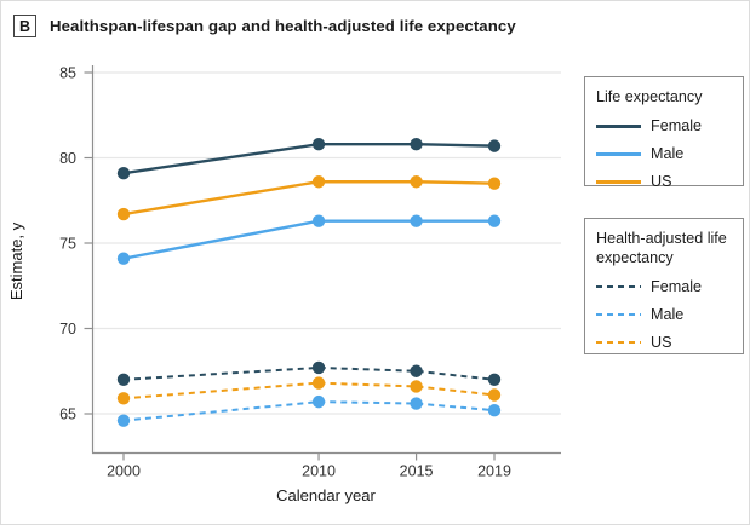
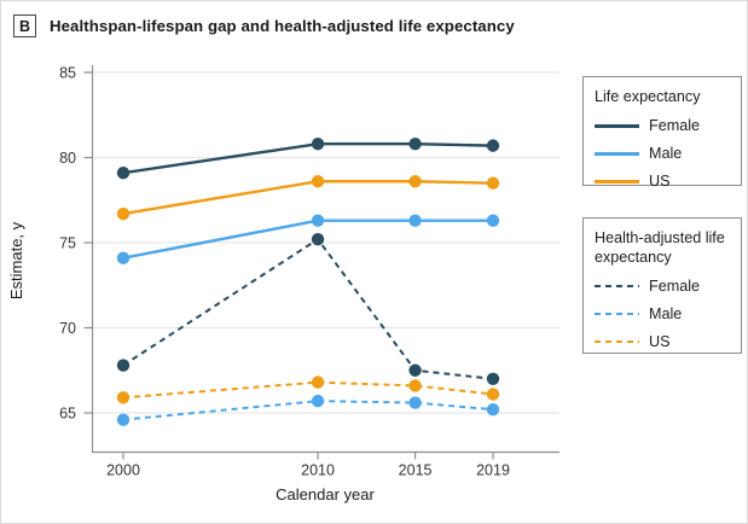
Health-adjusted life expectancy Female/2000: 67.0 -> 67.8
Health-adjusted life expectancy Female/2010: 67.7 -> 75.2
